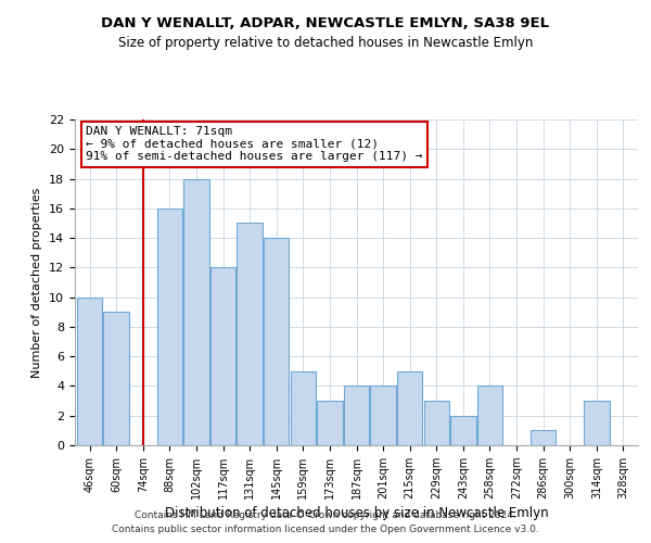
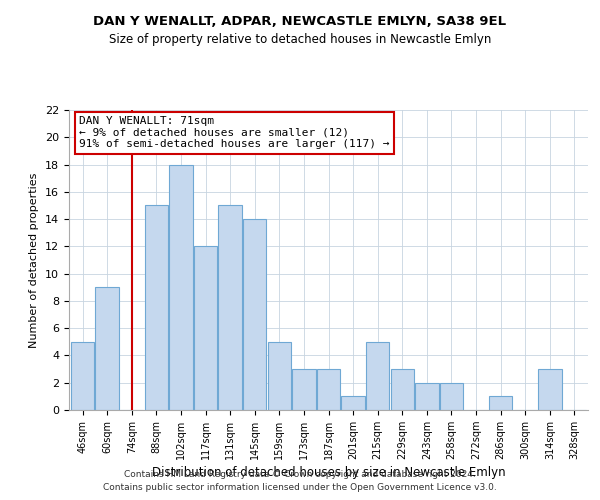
46sqm: 10 -> 5
88sqm: 16 -> 15
187sqm: 4 -> 3
201sqm: 4 -> 1
258sqm: 4 -> 2
